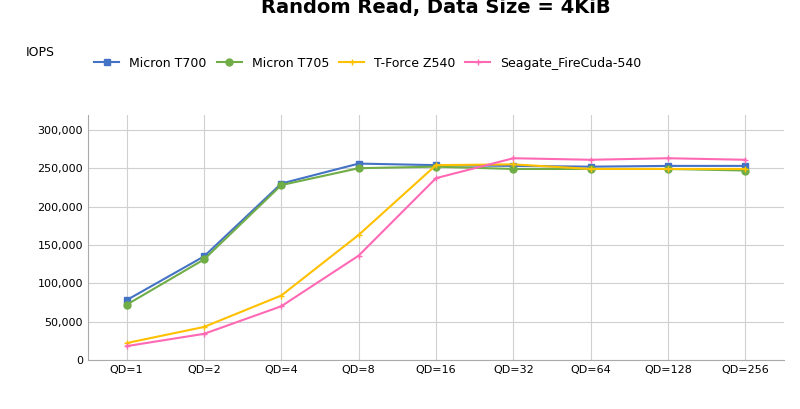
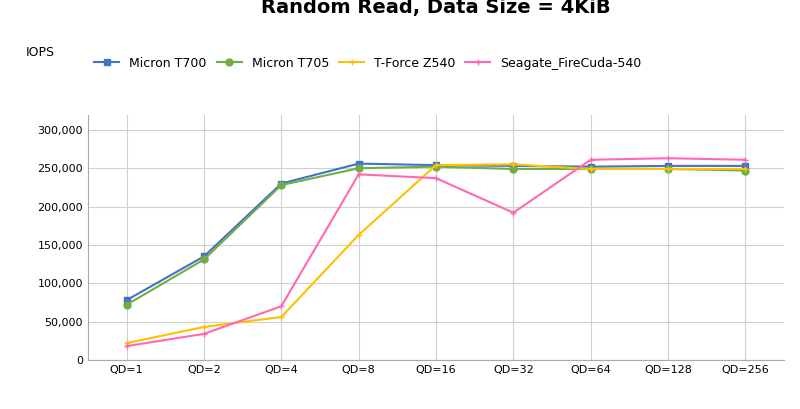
T-Force Z540/QD=4: 84,000 -> 56,000
Seagate_FireCuda-540/QD=8: 136,000 -> 242,000
Seagate_FireCuda-540/QD=32: 263,000 -> 192,000
